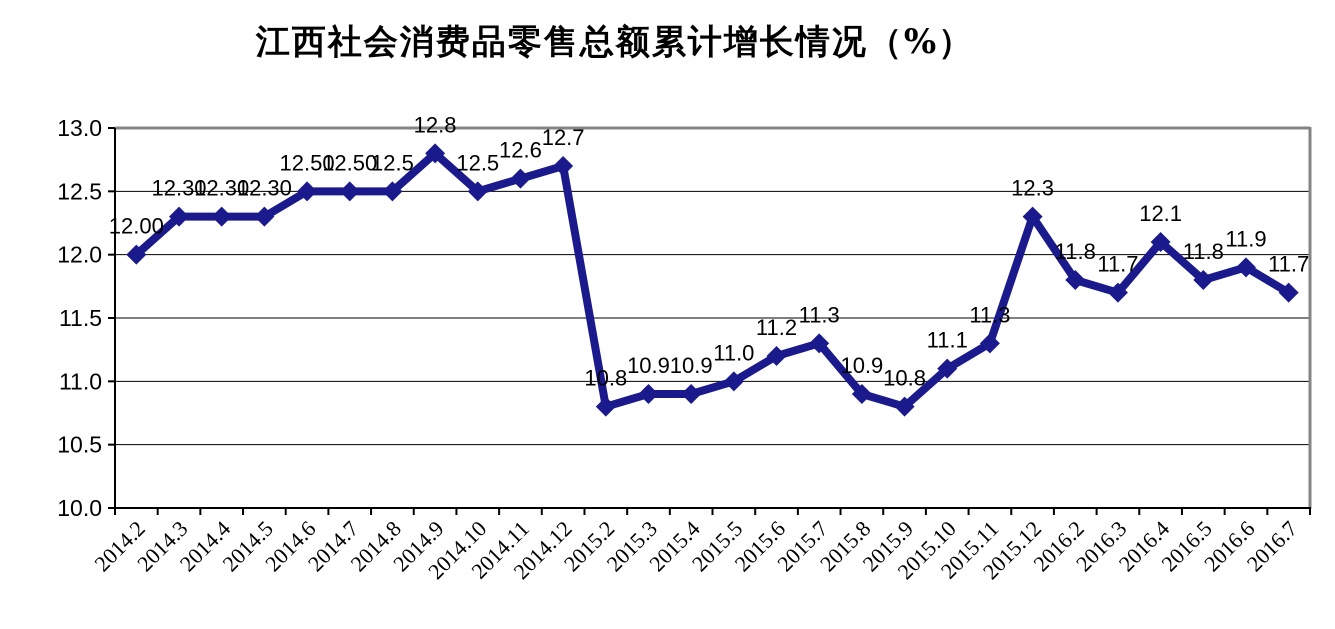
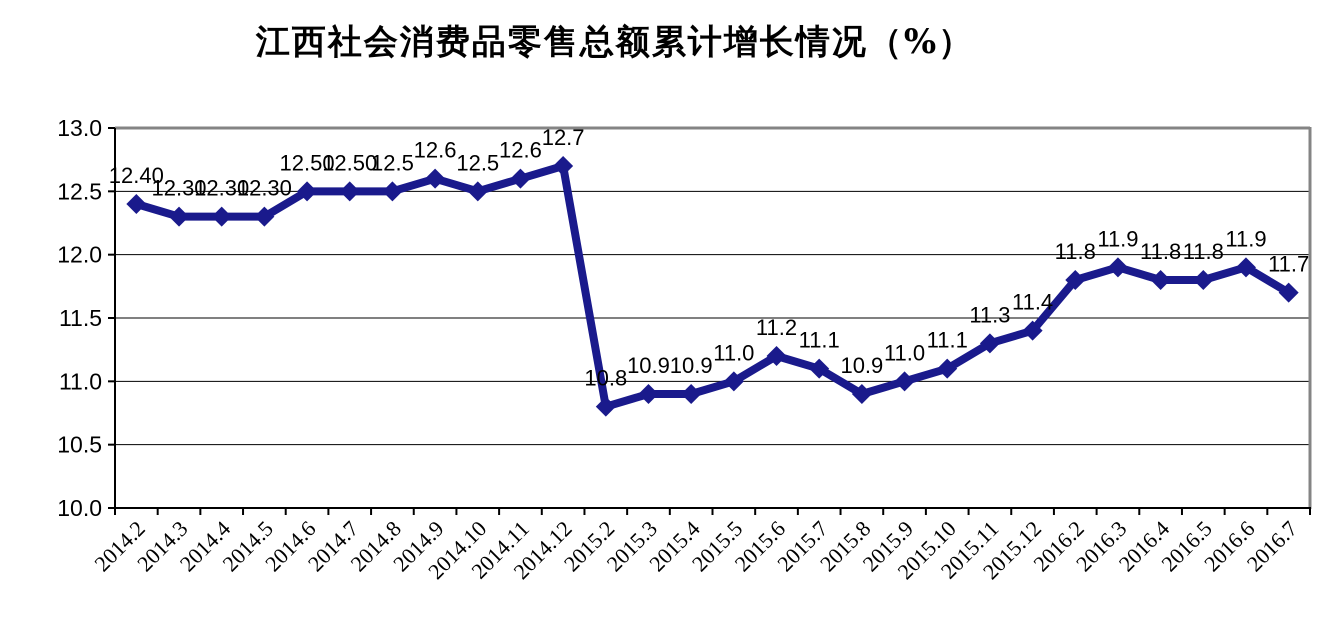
2014.2: 12.00 -> 12.40
2014.9: 12.8 -> 12.6
2015.7: 11.3 -> 11.1
2015.9: 10.8 -> 11.0
2015.12: 12.3 -> 11.4
2016.3: 11.7 -> 11.9
2016.4: 12.1 -> 11.8
